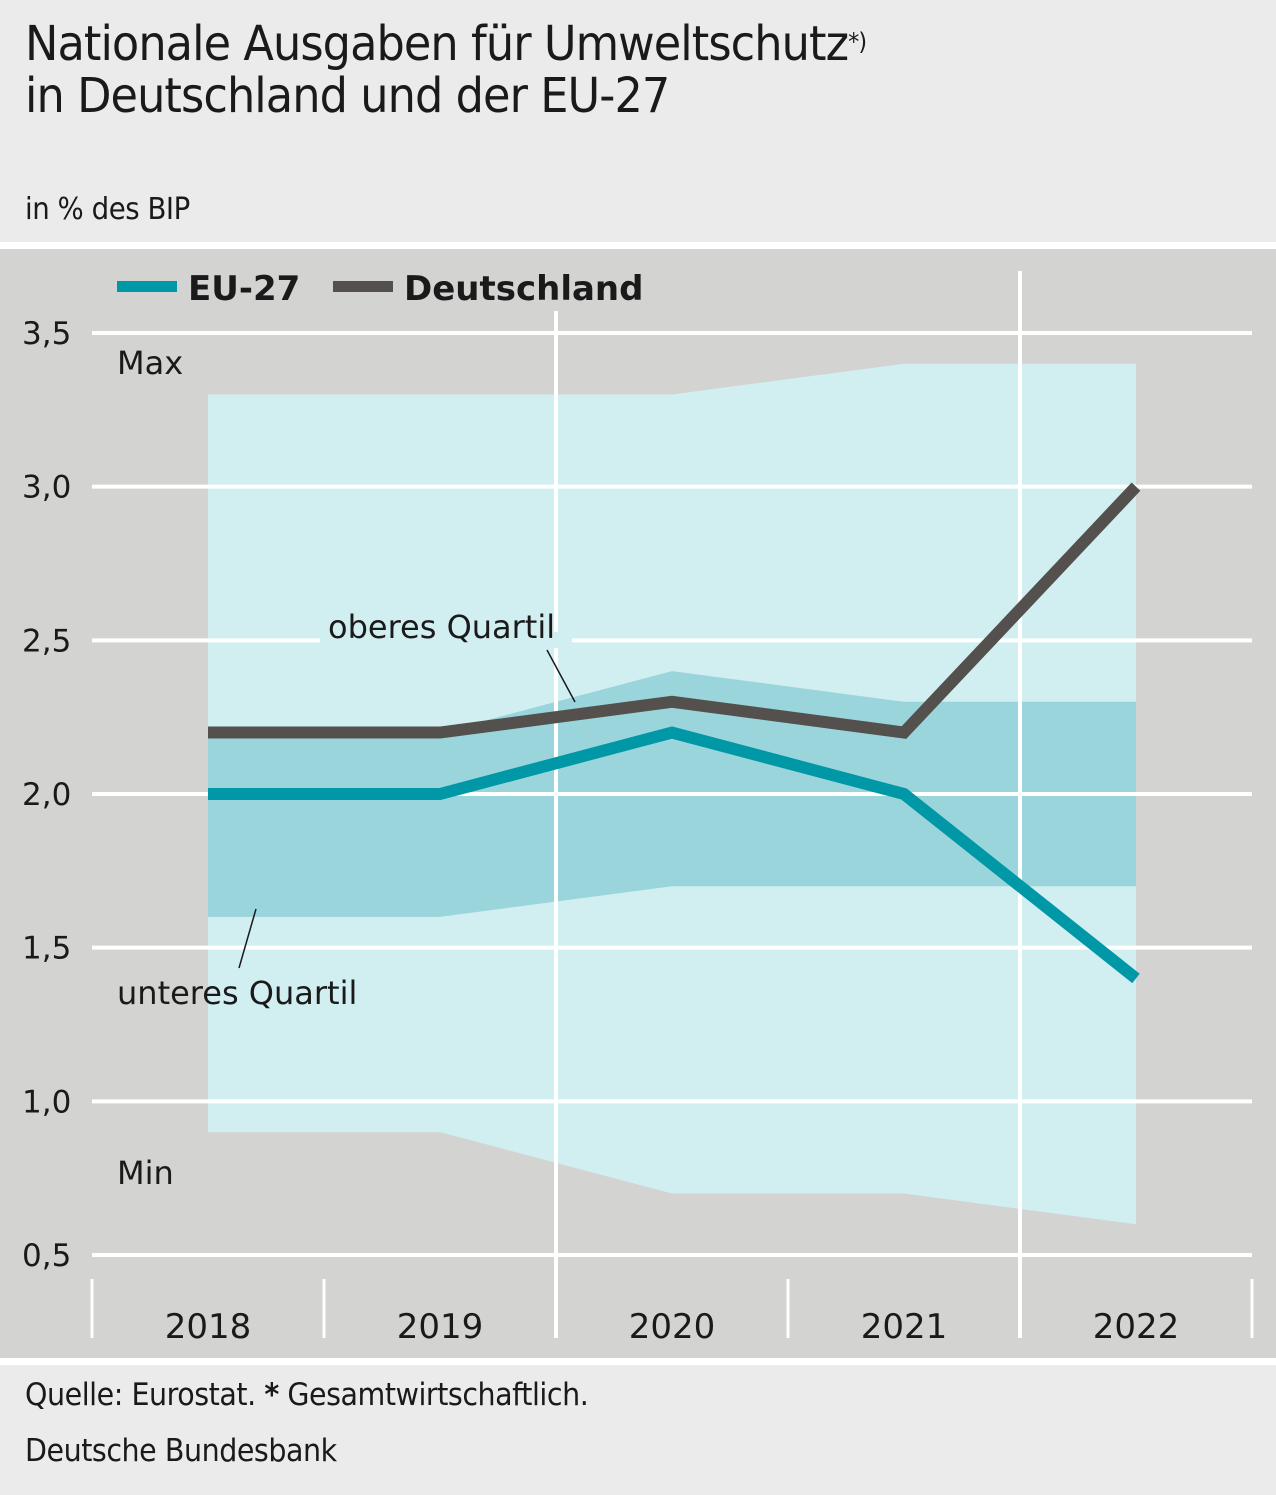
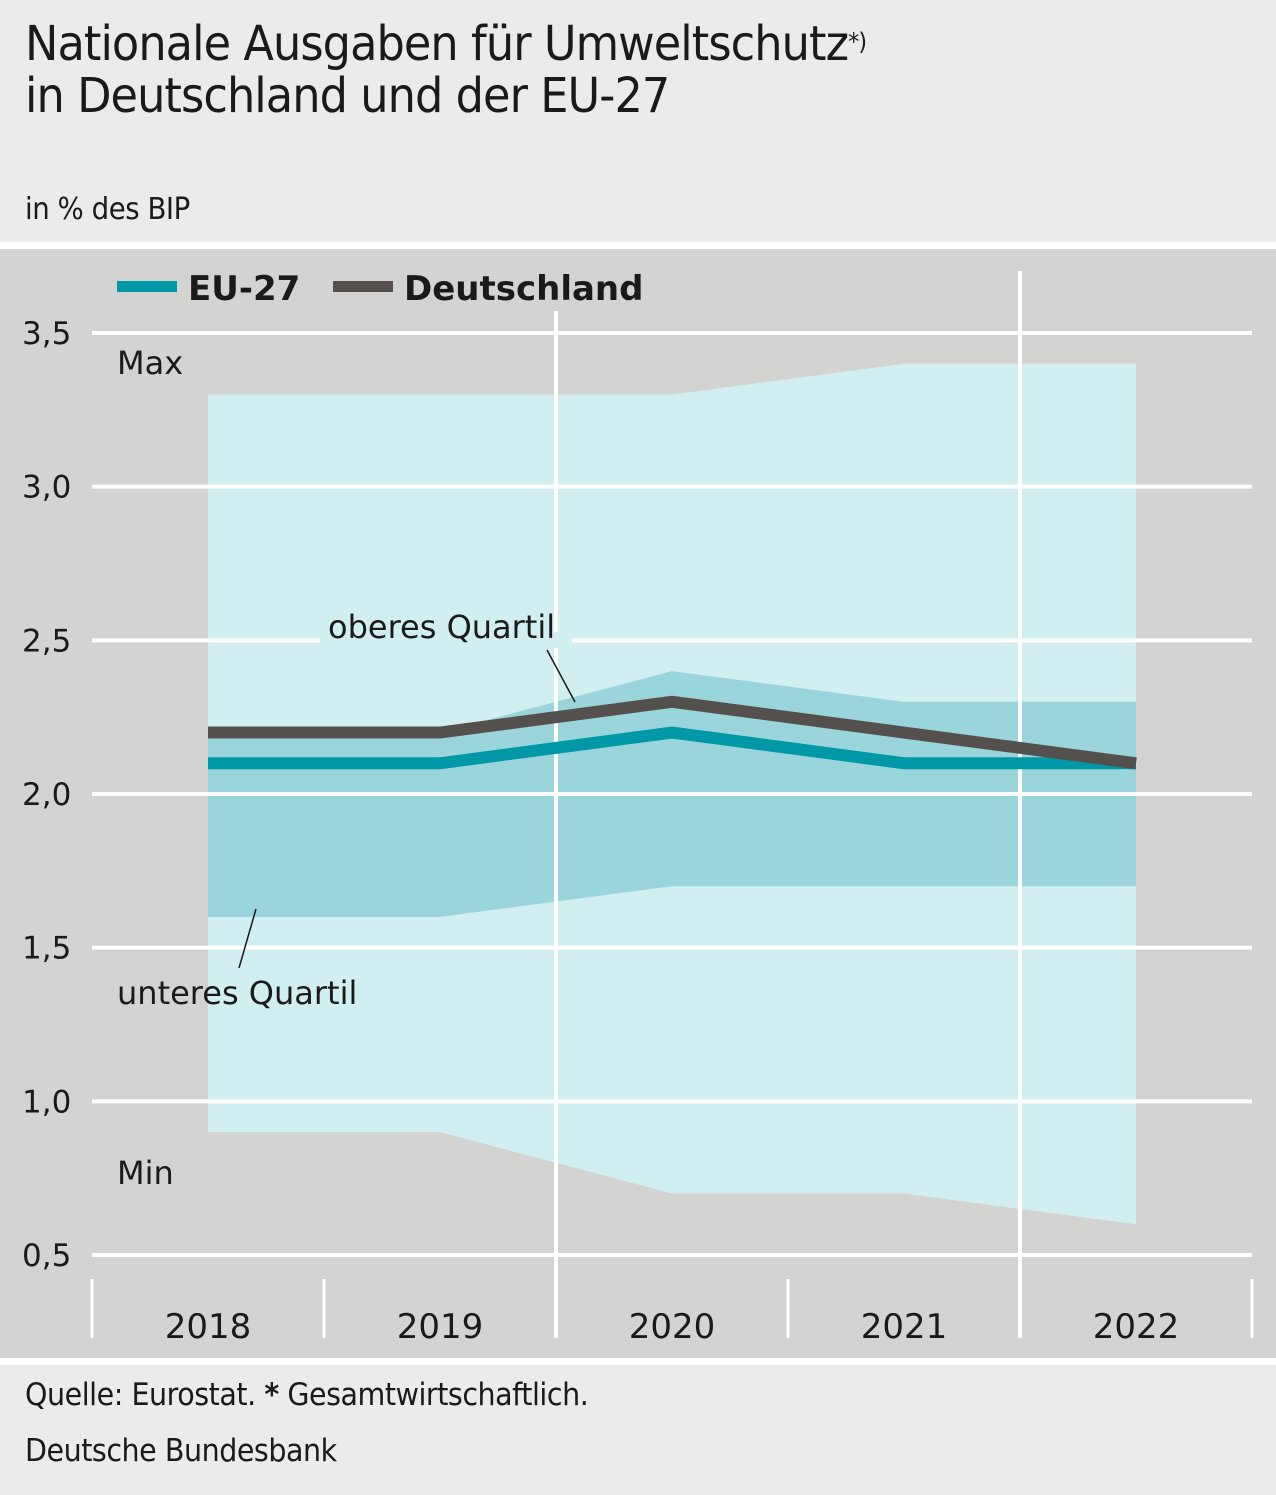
EU-27/2018: 2,0 -> 2,1
EU-27/2019: 2,0 -> 2,1
EU-27/2021: 2,0 -> 2,1
EU-27/2022: 1,4 -> 2,1
Deutschland/2022: 3,0 -> 2,1
